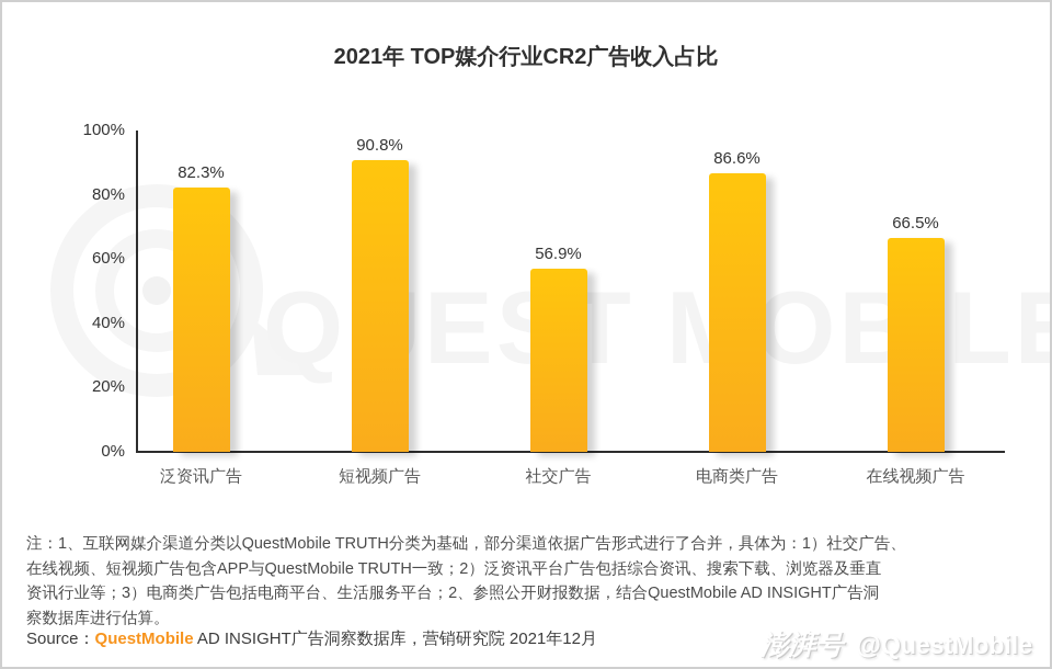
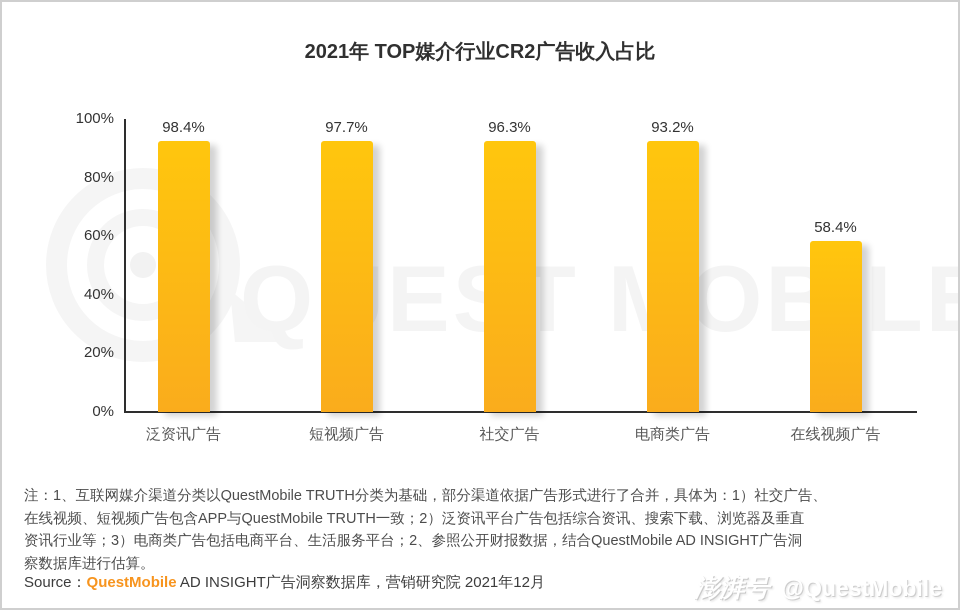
泛资讯广告: 82.3% -> 98.4%
短视频广告: 90.8% -> 97.7%
社交广告: 56.9% -> 96.3%
电商类广告: 86.6% -> 93.2%
在线视频广告: 66.5% -> 58.4%
